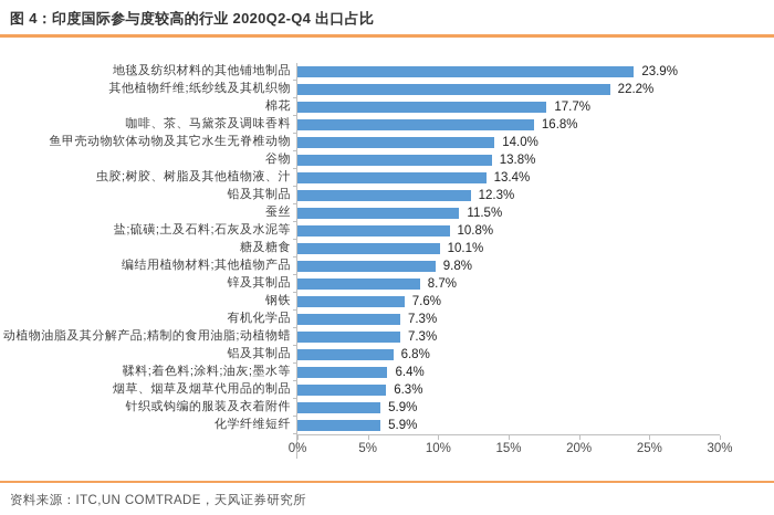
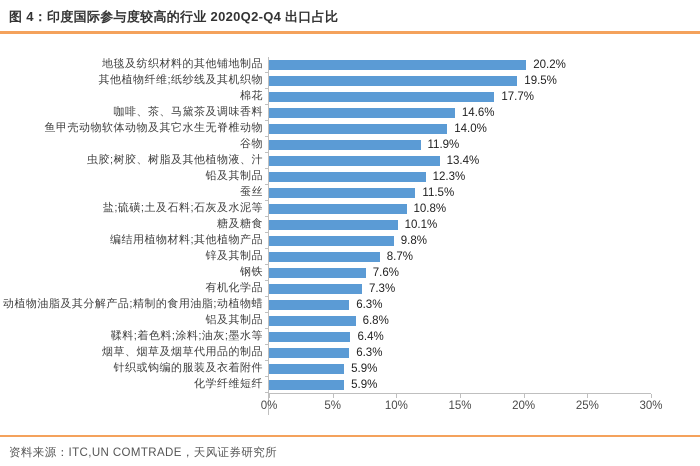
地毯及纺织材料的其他铺地制品: 23.9% -> 20.2%
其他植物纤维;纸纱线及其机织物: 22.2% -> 19.5%
咖啡、茶、马黛茶及调味香料: 16.8% -> 14.6%
谷物: 13.8% -> 11.9%
动植物油脂及其分解产品;精制的食用油脂;动植物蜡: 7.3% -> 6.3%
